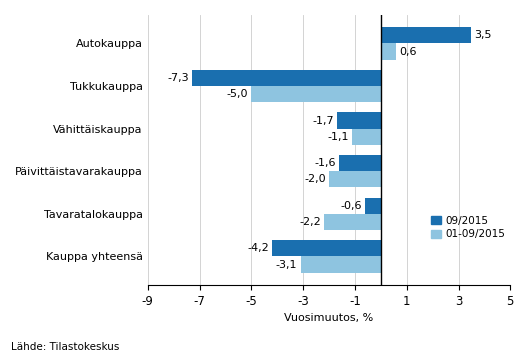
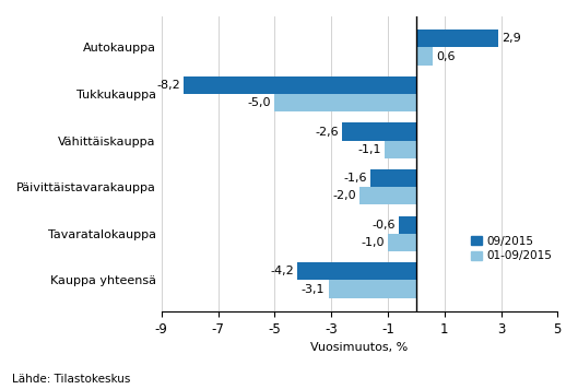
09/2015/Autokauppa: 3,5 -> 2,9
09/2015/Tukkukauppa: -7,3 -> -8,2
09/2015/Vähittäiskauppa: -1,7 -> -2,6
01-09/2015/Tavaratalokauppa: -2,2 -> -1,0
